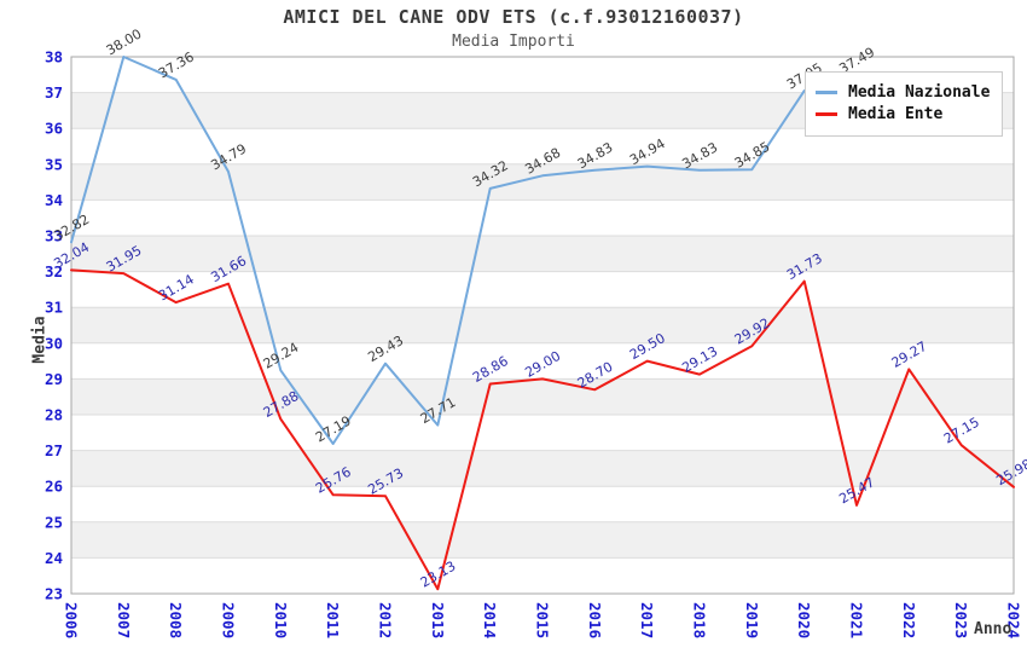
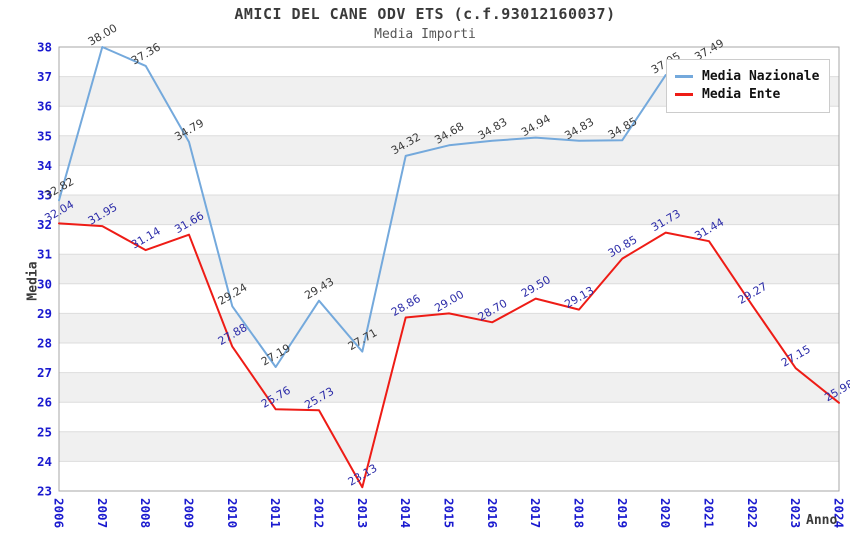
Media Ente/2019: 29.92 -> 30.85
Media Ente/2021: 25.47 -> 31.44
